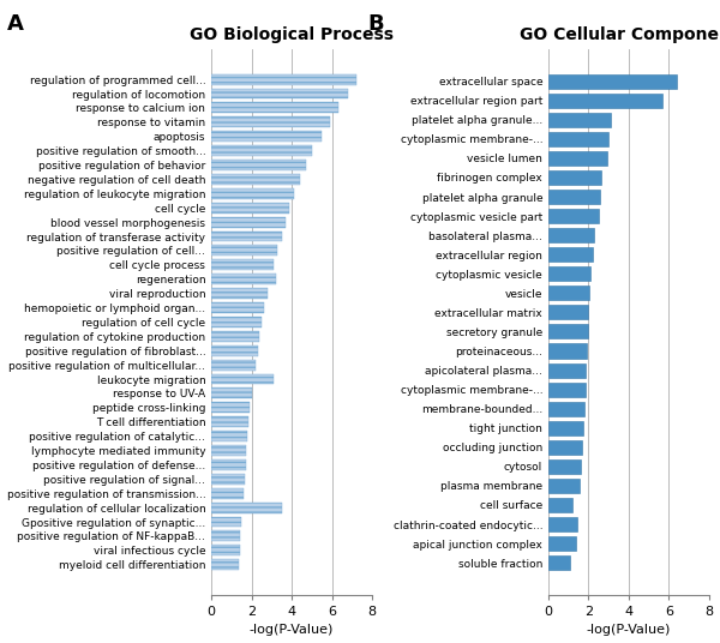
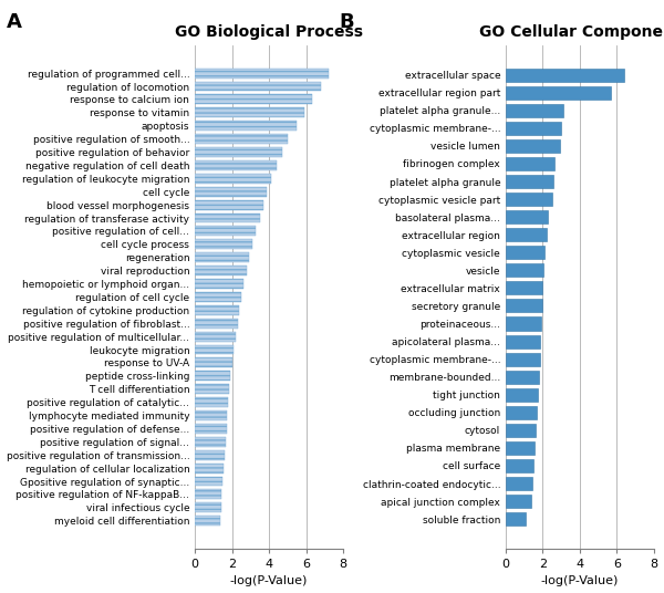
GO Biological Process/regeneration: 3.2 -> 2.9
GO Biological Process/leukocyte migration: 3.1 -> 2.1
GO Biological Process/regulation of cellular localization: 3.5 -> 1.6
cell surface: 1.2 -> 1.5
